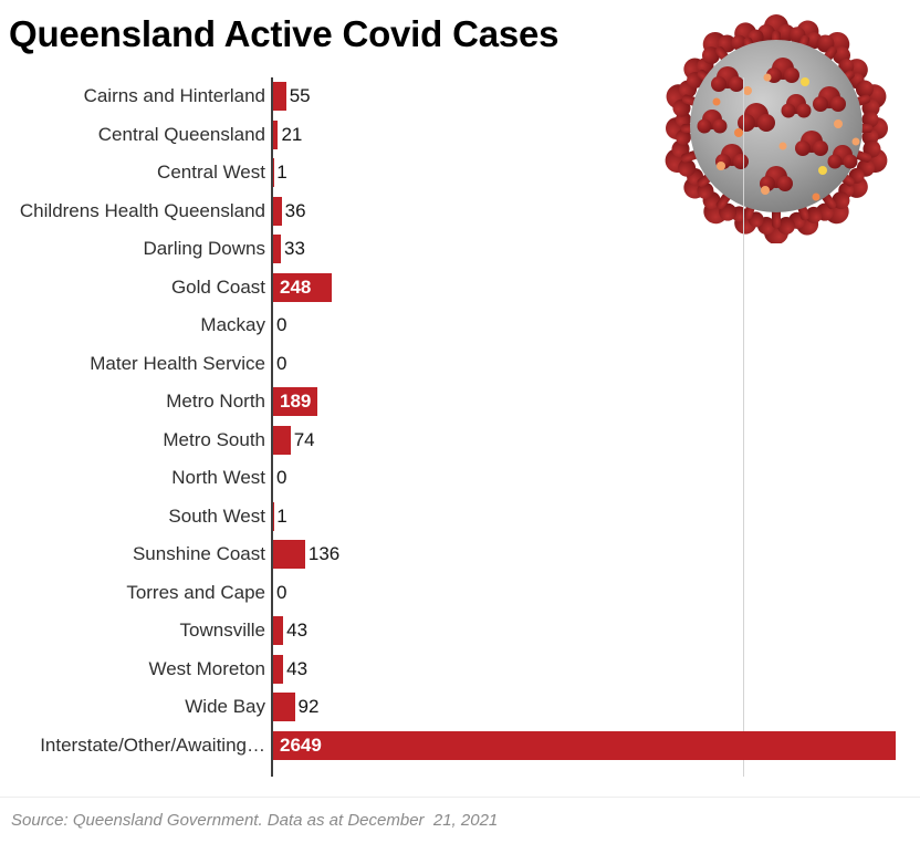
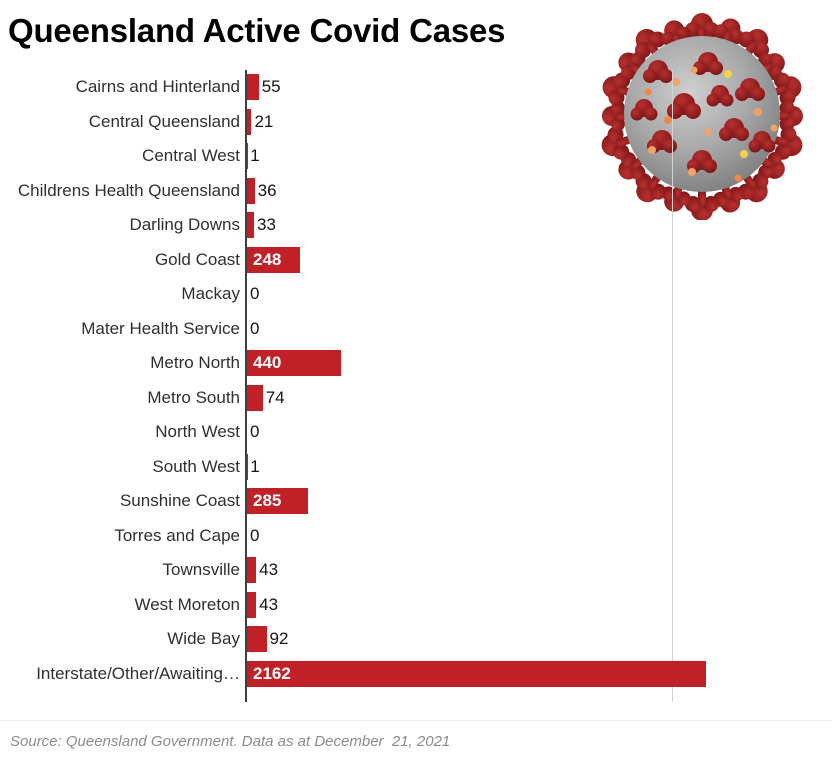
Metro North: 189 -> 440
Sunshine Coast: 136 -> 285
Interstate/Other/Awaiting…: 2649 -> 2162
